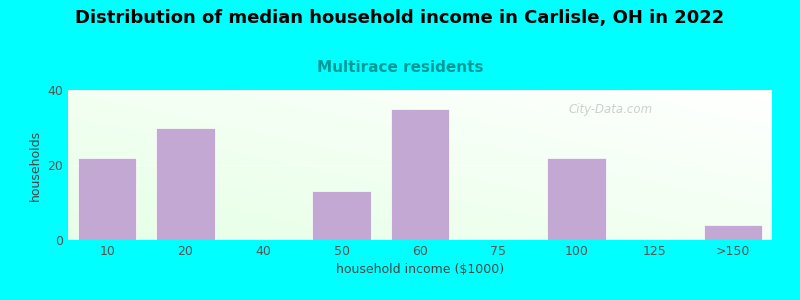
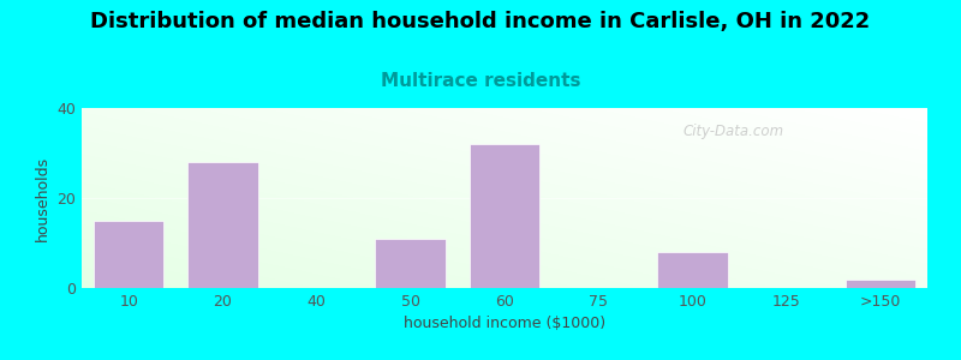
10: 22 -> 15
20: 30 -> 28
50: 13 -> 11
60: 35 -> 32
100: 22 -> 8
>150: 4 -> 2
